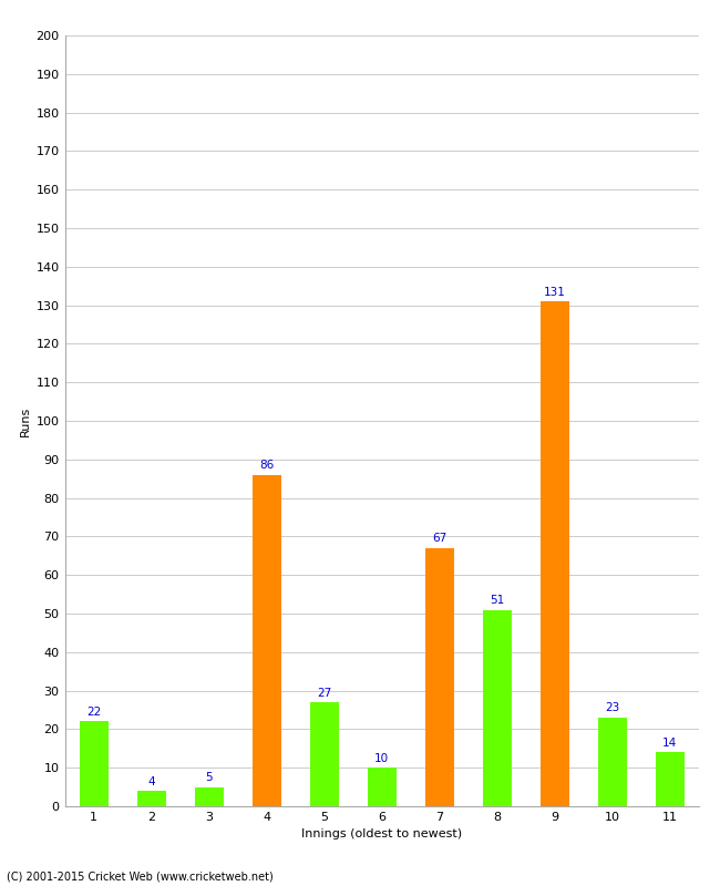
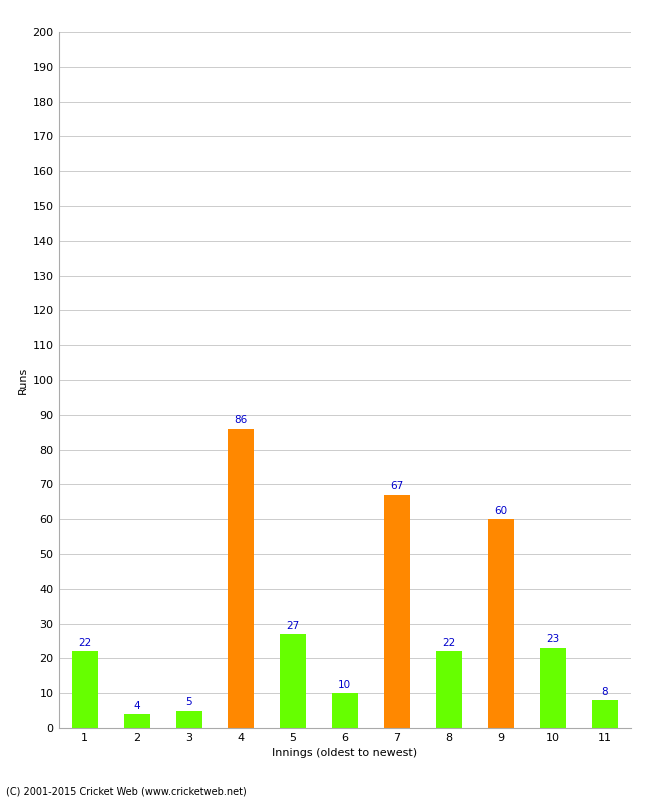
8: 51 -> 22
9: 131 -> 60
11: 14 -> 8
